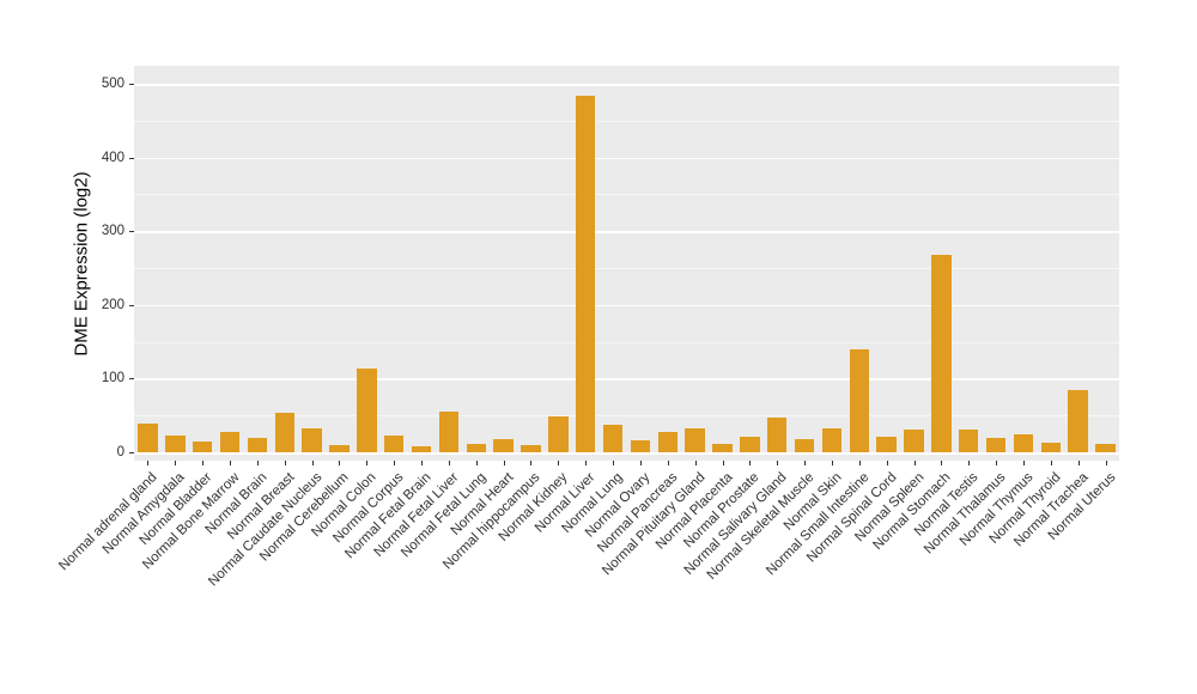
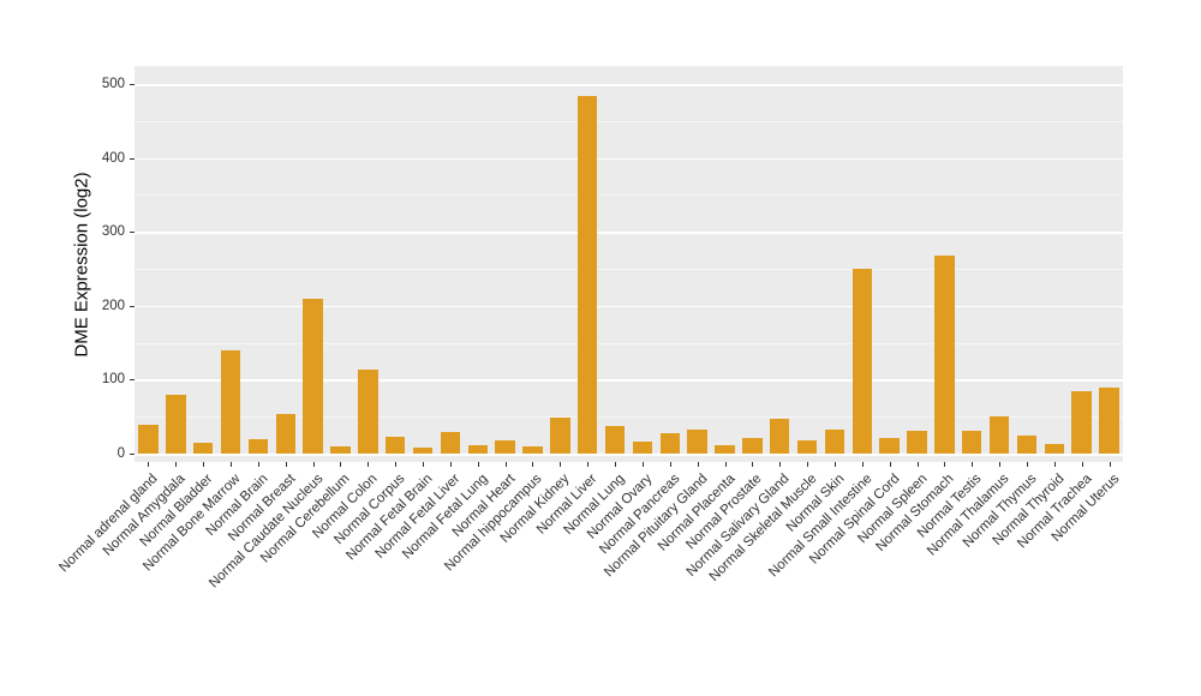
Normal Amygdala: 20 -> 80
Normal Bone Marrow: 30 -> 140
Normal Caudate Nucleus: 30 -> 210
Normal Fetal Liver: 60 -> 30
Normal Small Intestine: 140 -> 250
Normal Thalamus: 20 -> 50
Normal Uterus: 10 -> 90
